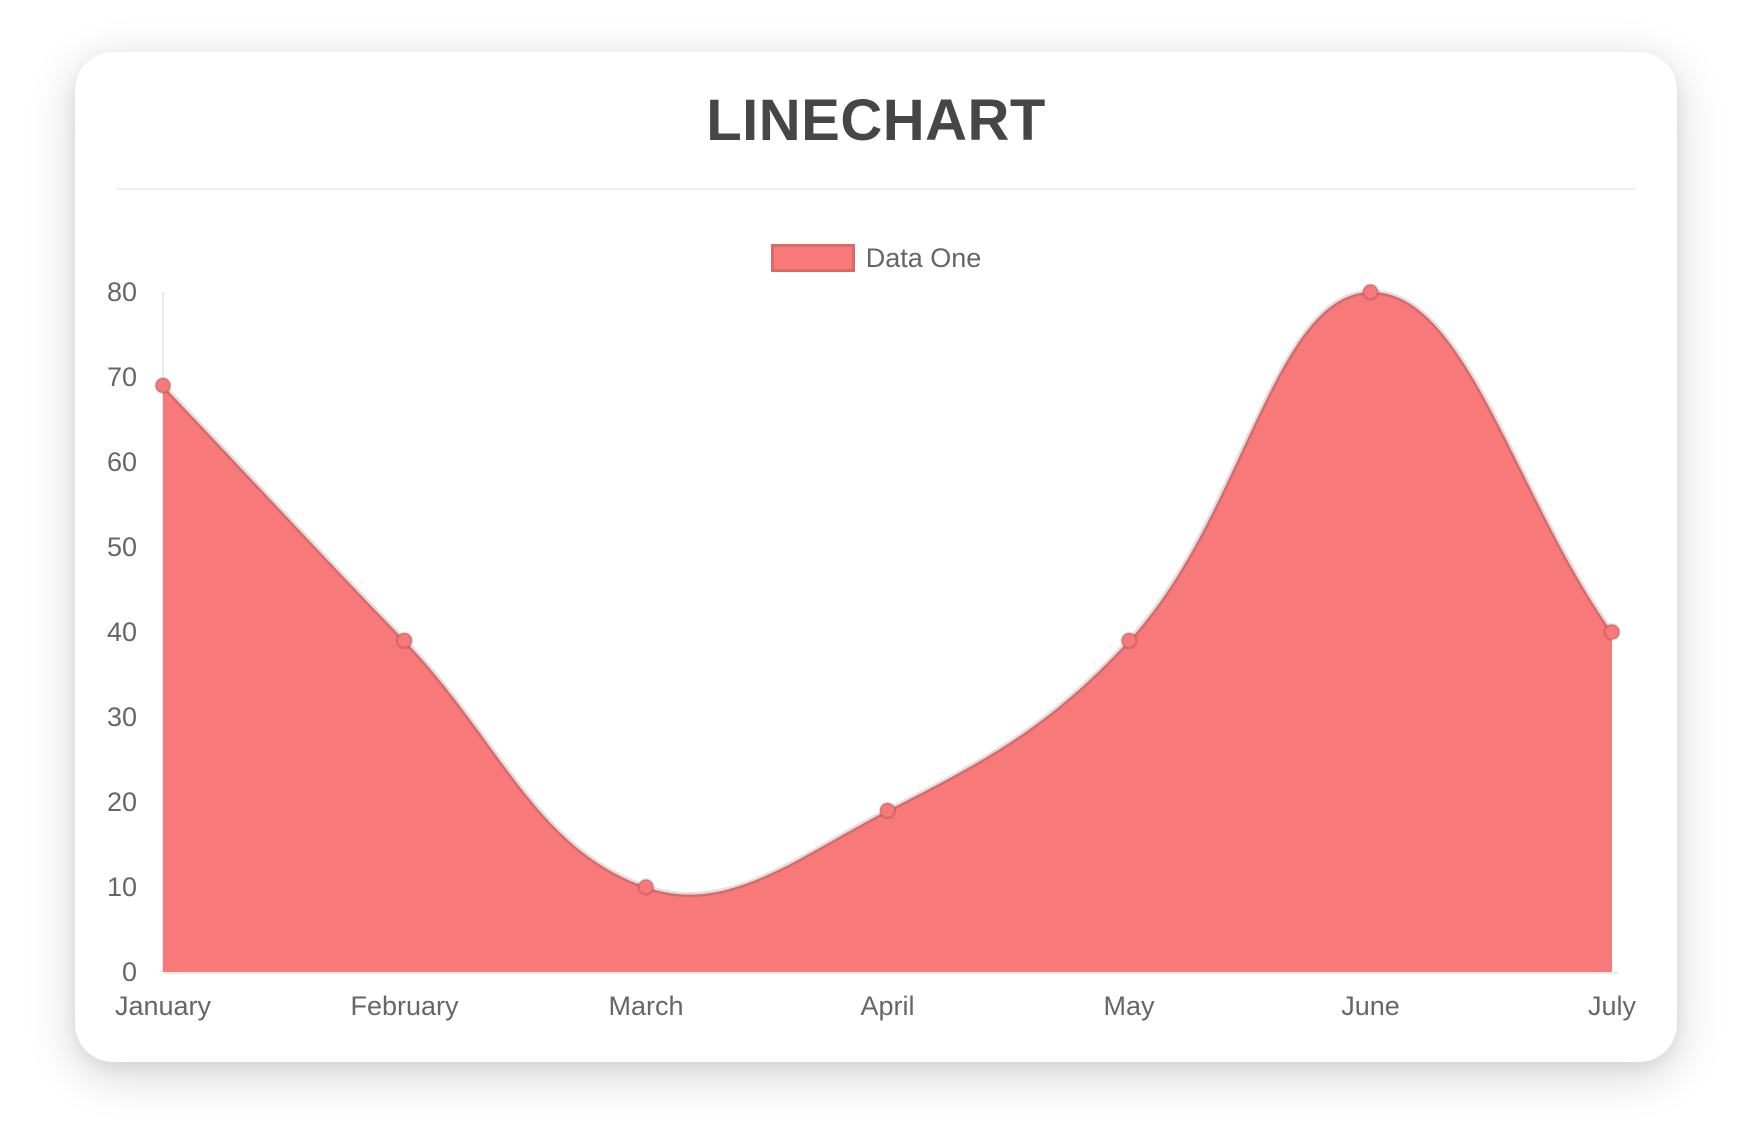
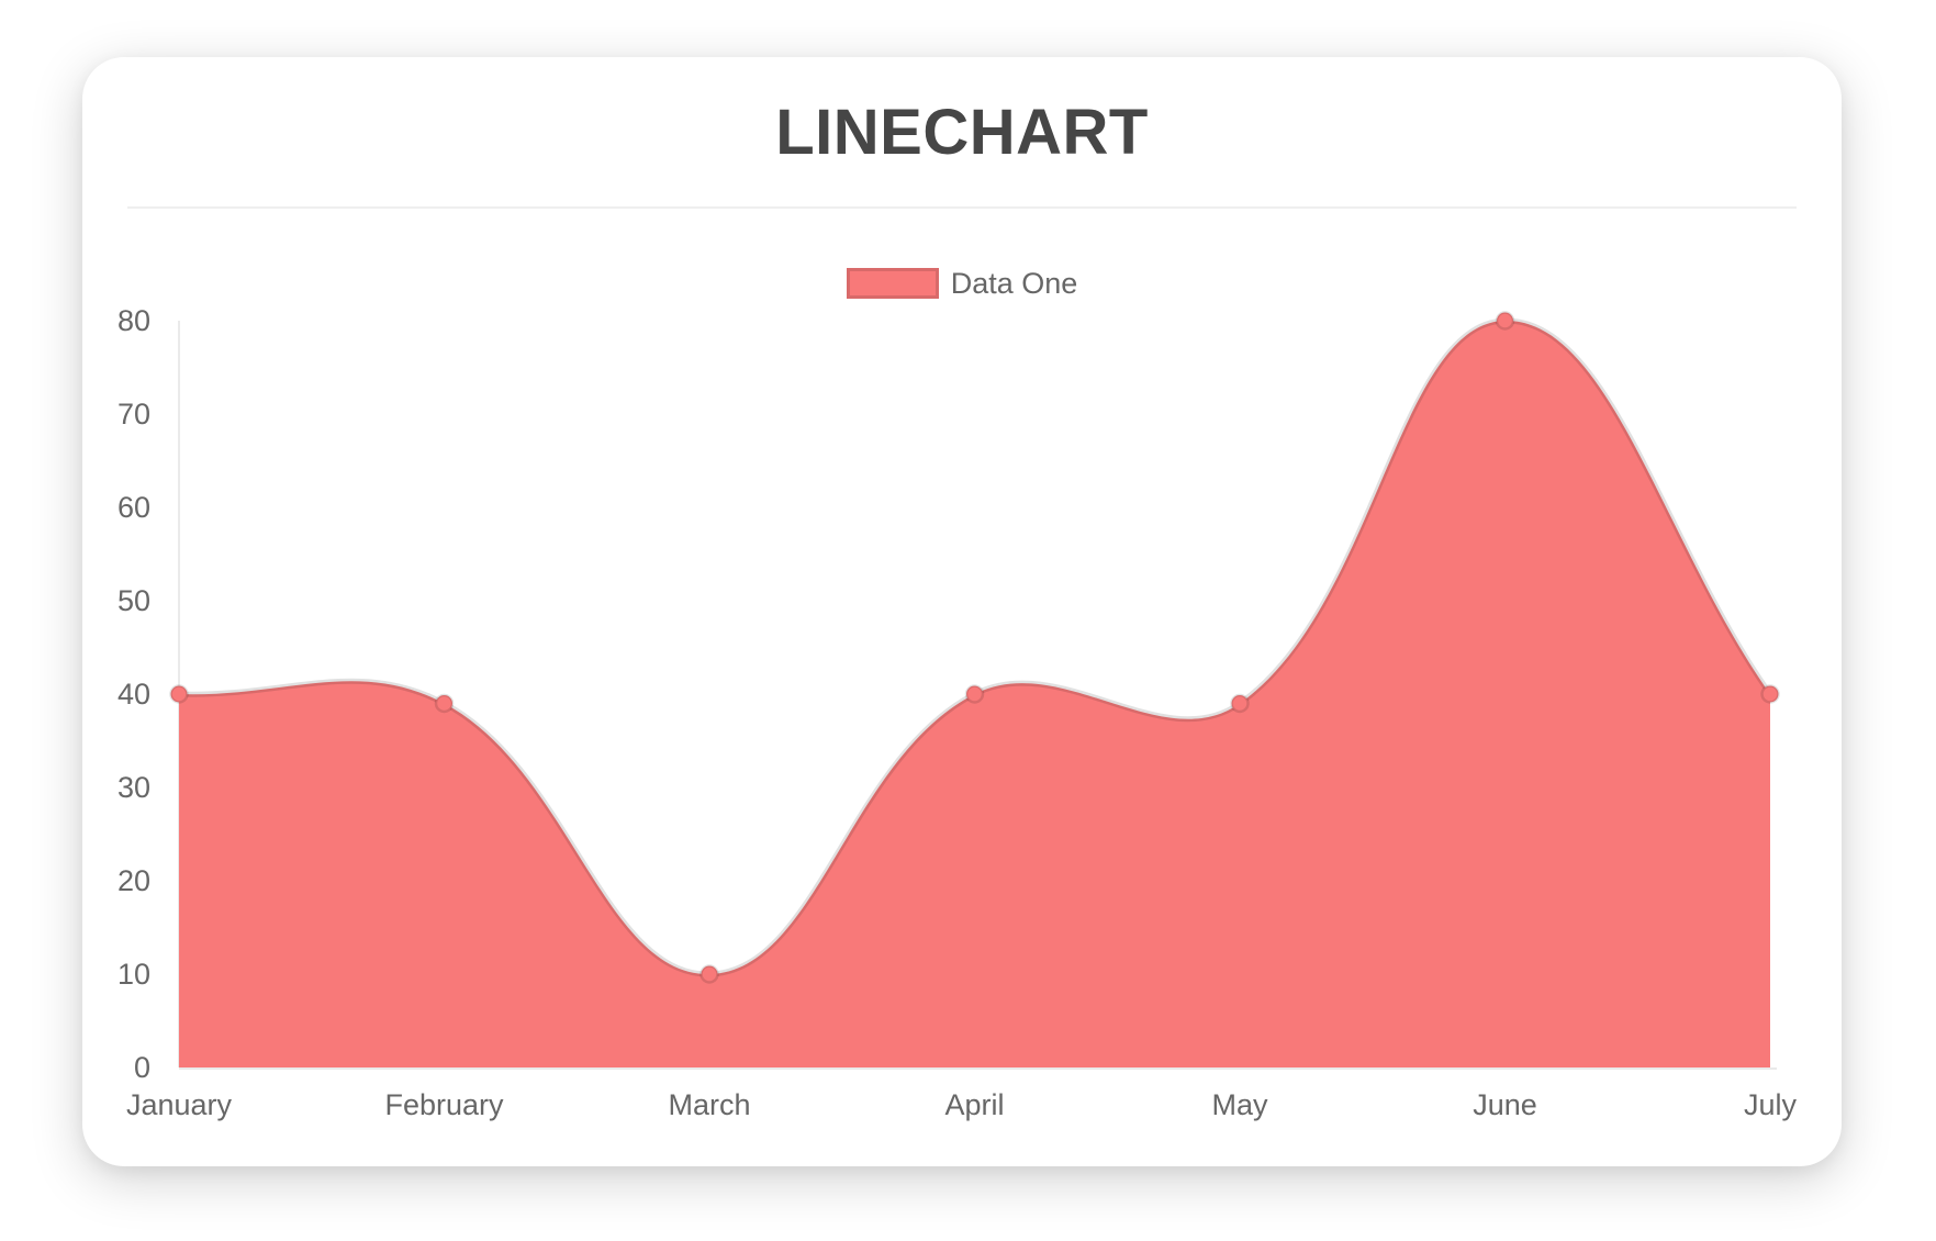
January: 69 -> 40
April: 19 -> 40
